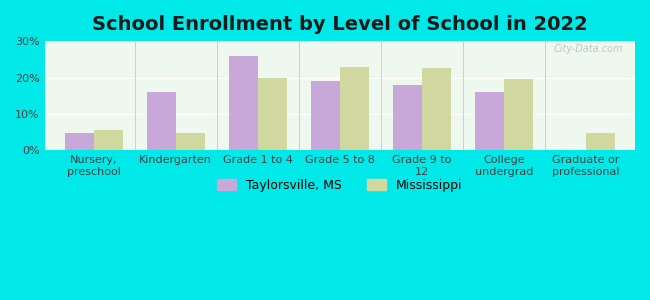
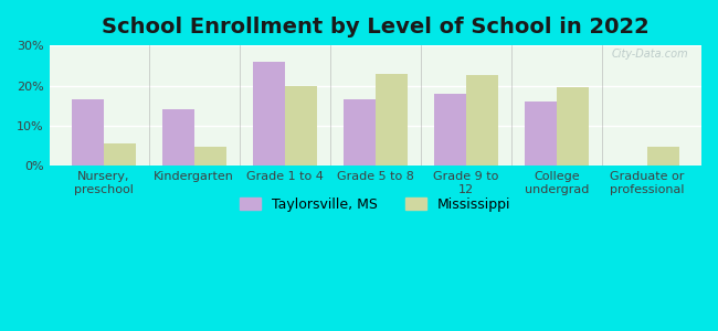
Taylorsville, MS/Nursery, preschool: 4.8% -> 16.5%
Taylorsville, MS/Kindergarten: 16.0% -> 14.0%
Taylorsville, MS/Grade 5 to 8: 19.0% -> 16.5%
